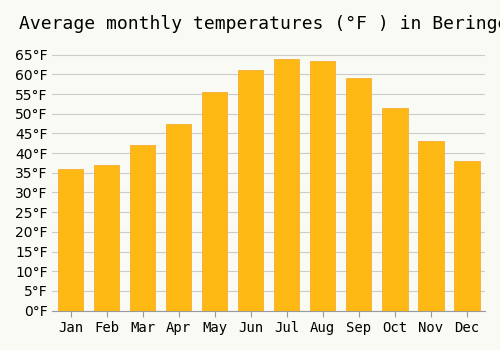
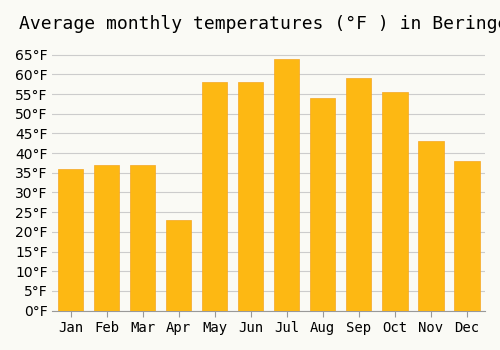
Mar: 42.0°F -> 37.0°F
Apr: 47.5°F -> 23.0°F
May: 55.5°F -> 58.0°F
Jun: 61.0°F -> 58.0°F
Aug: 63.5°F -> 54.0°F
Oct: 51.5°F -> 55.5°F
